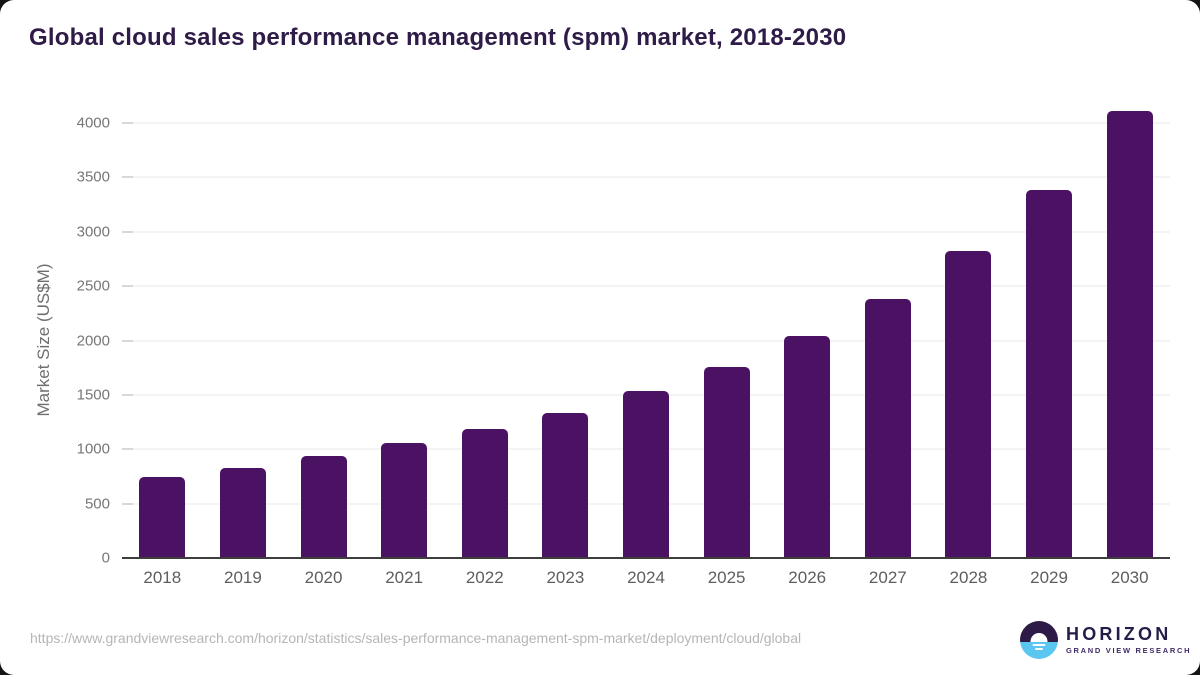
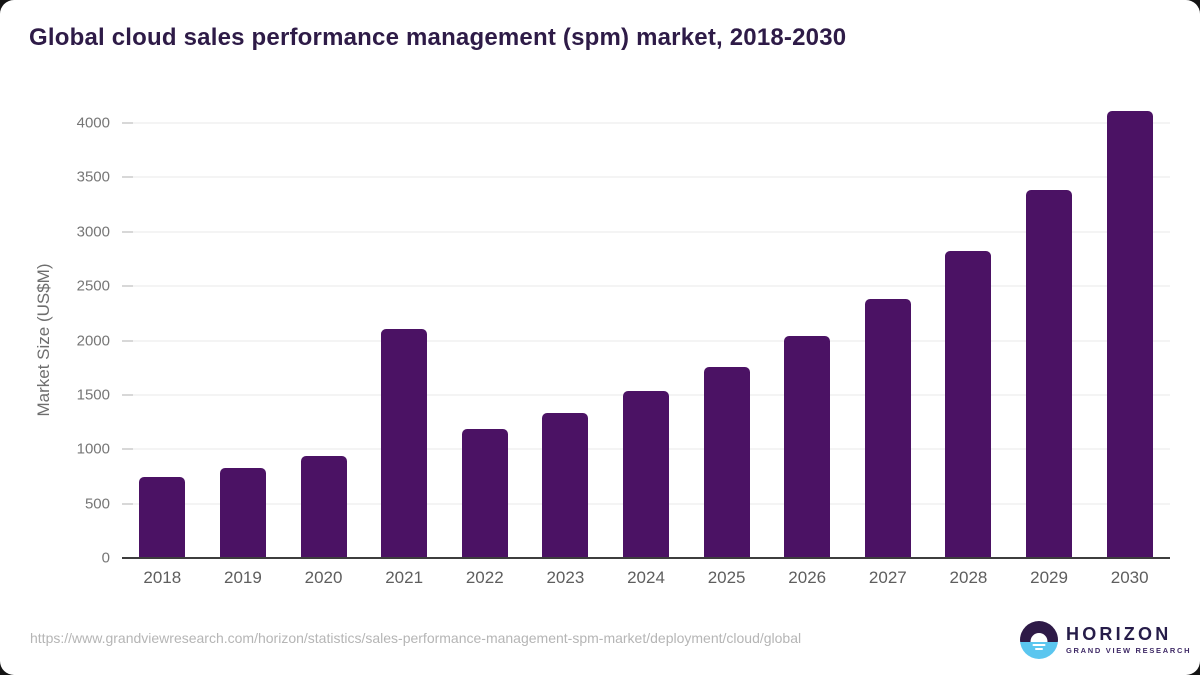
2021: 1060 -> 2110
